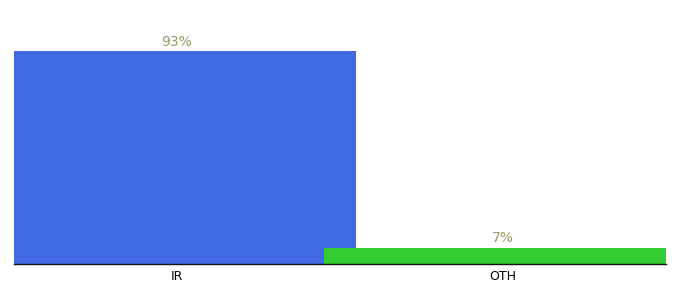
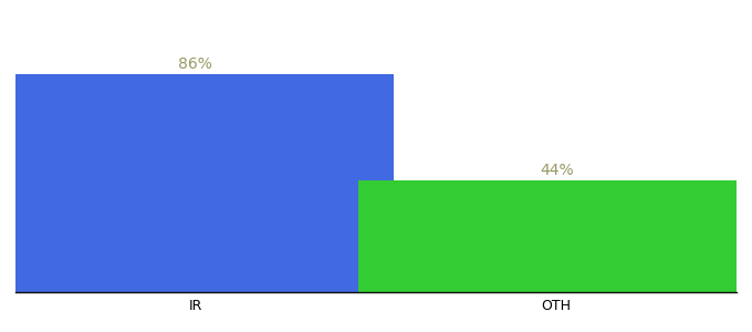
IR: 93% -> 86%
OTH: 7% -> 44%
